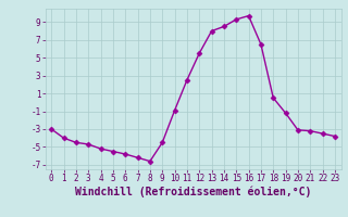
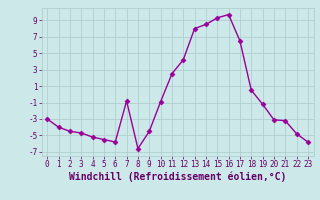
7: -6.2 -> -0.8
12: 5.5 -> 4.2
22: -3.5 -> -4.8
23: -3.8 -> -5.8
